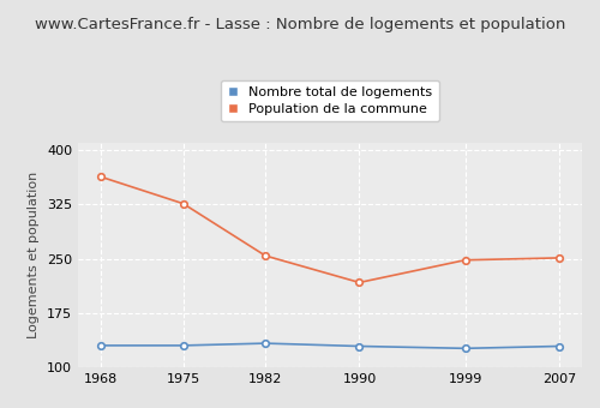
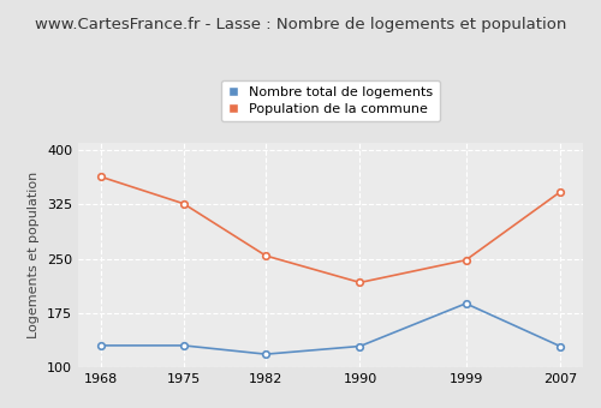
Nombre total de logements/1982: 133 -> 118
Nombre total de logements/1999: 126 -> 188
Population de la commune/2007: 251 -> 342
